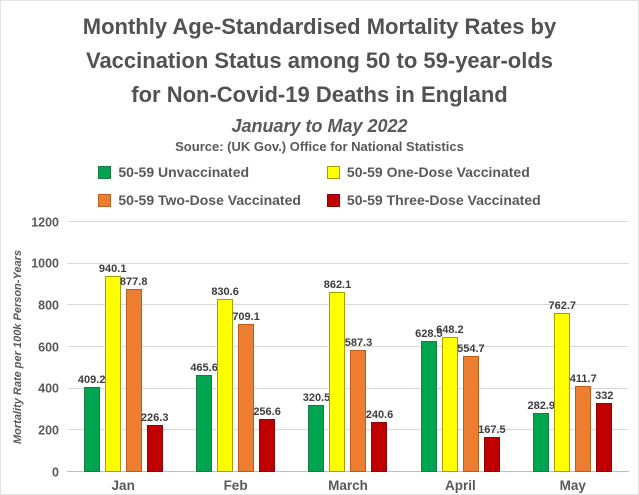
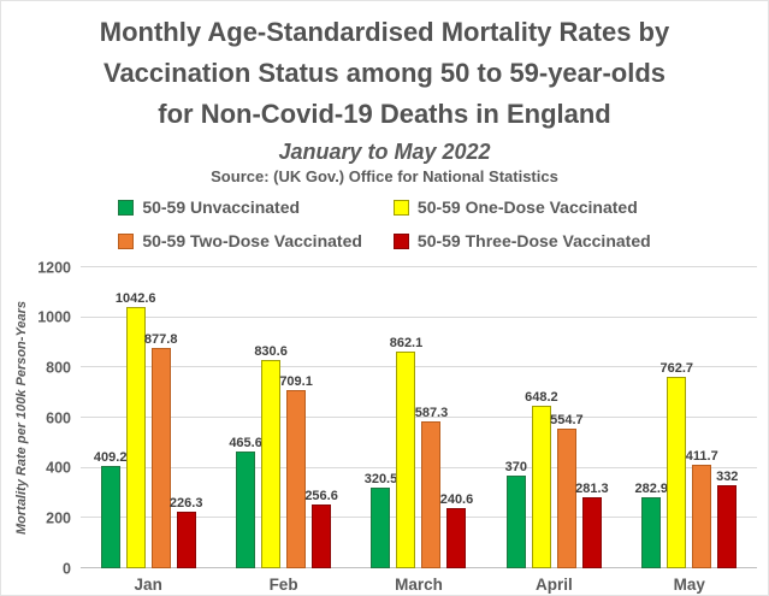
50-59 One-Dose Vaccinated/Jan: 940.1 -> 1042.6
50-59 Unvaccinated/April: 628.5 -> 370
50-59 Three-Dose Vaccinated/April: 167.5 -> 281.3
